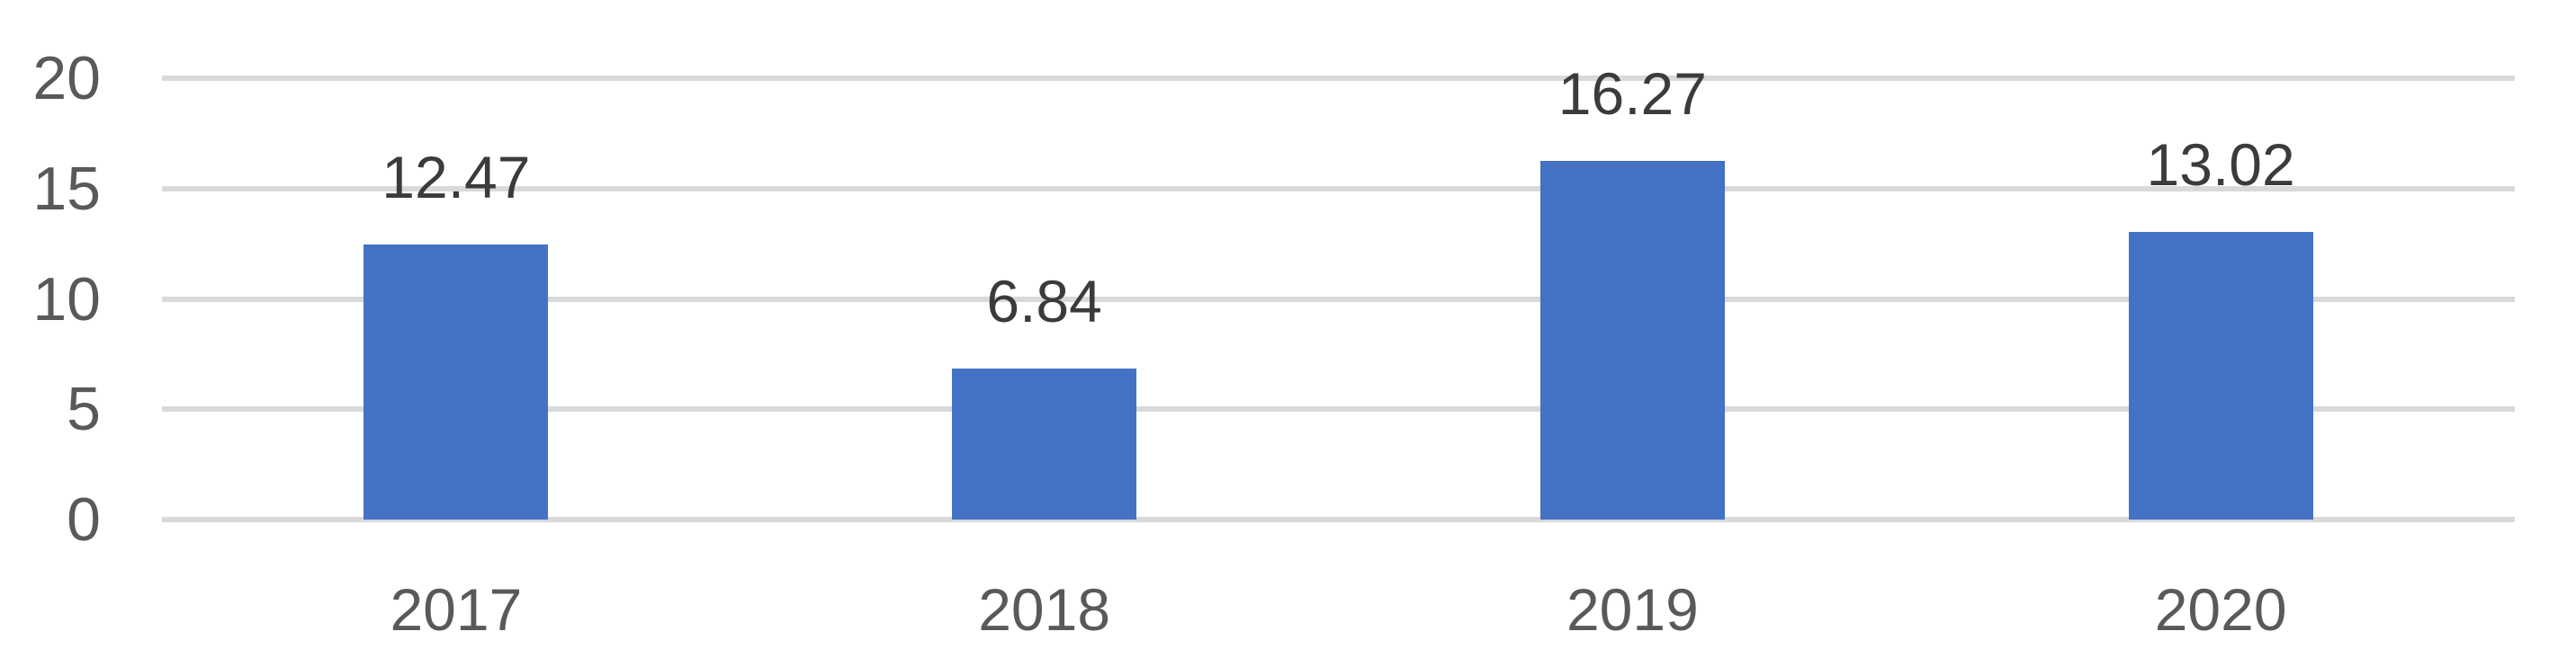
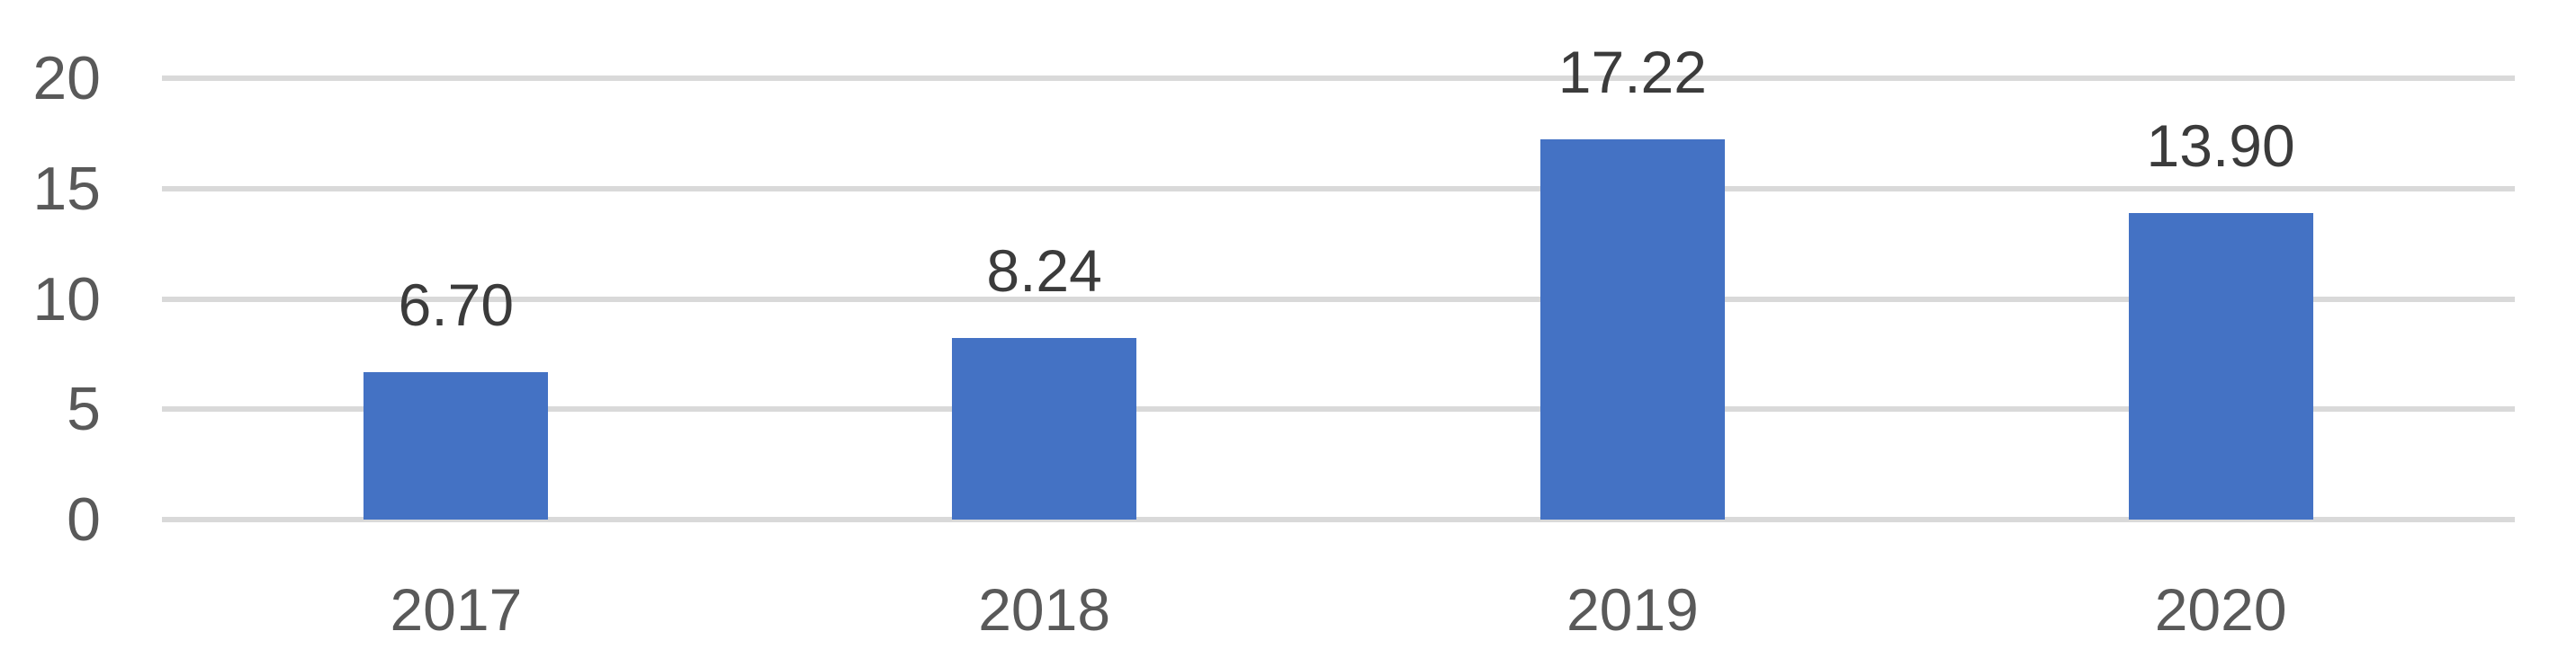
2017: 12.47 -> 6.70
2018: 6.84 -> 8.24
2019: 16.27 -> 17.22
2020: 13.02 -> 13.90
